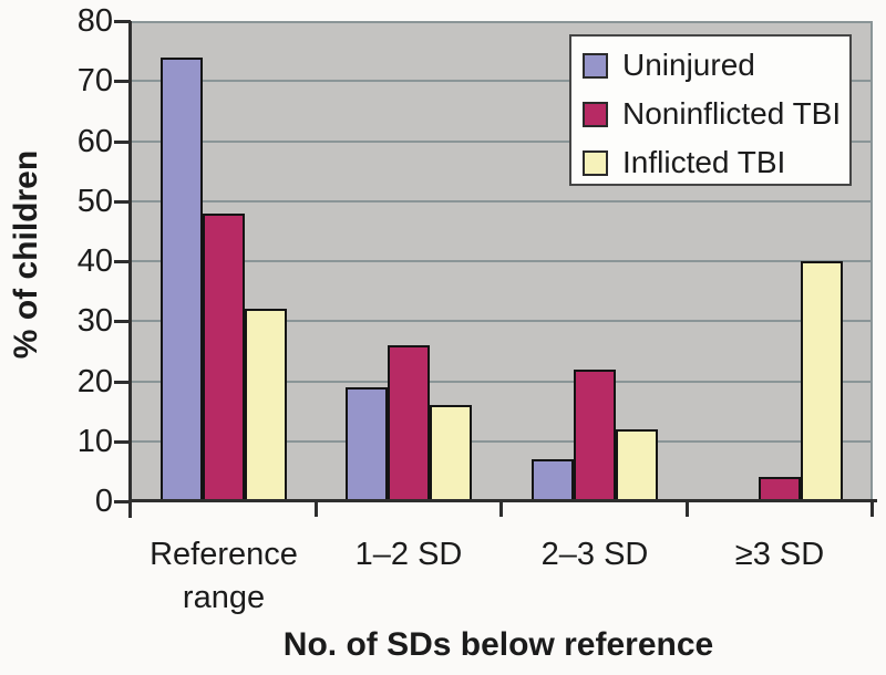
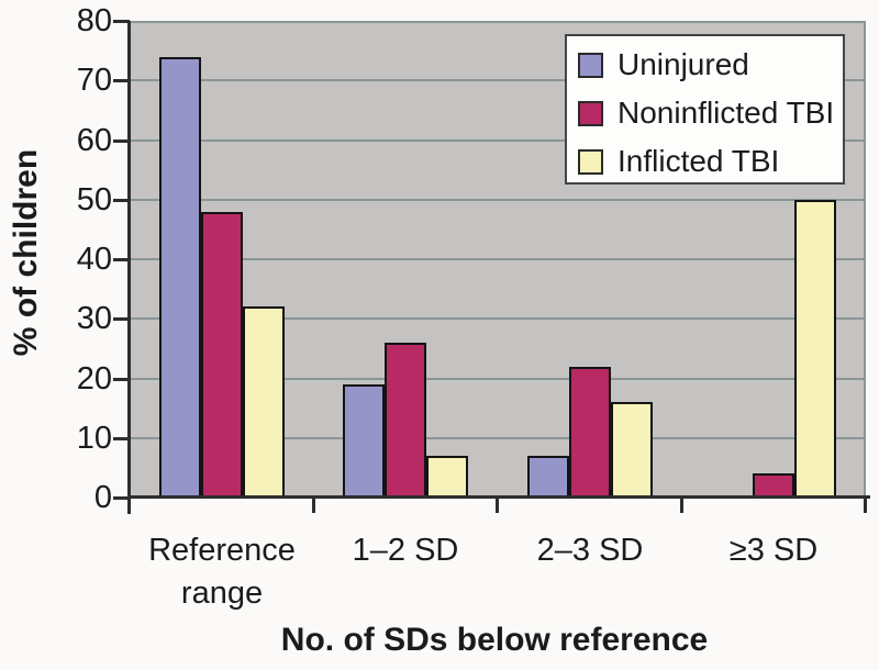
Inflicted TBI/1–2 SD: 16 -> 7
Inflicted TBI/2–3 SD: 12 -> 16
Inflicted TBI/≥3 SD: 40 -> 50
